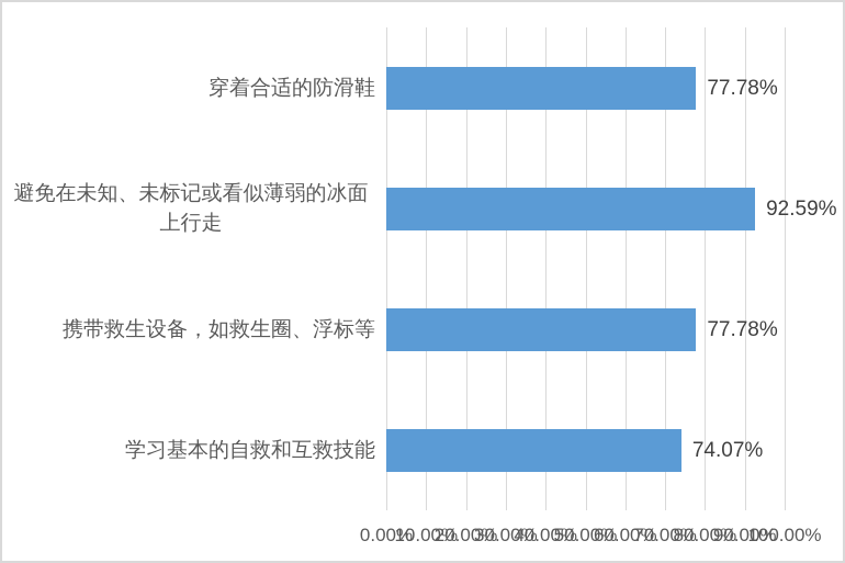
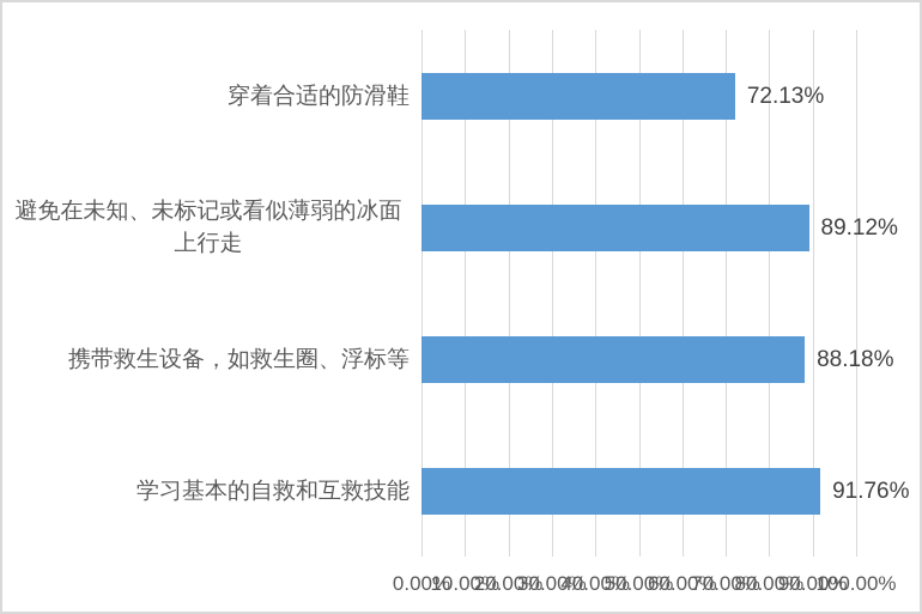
穿着合适的防滑鞋: 77.78% -> 72.13%
避免在未知、未标记或看似薄弱的冰面上行走: 92.59% -> 89.12%
携带救生设备，如救生圈、浮标等: 77.78% -> 88.18%
学习基本的自救和互救技能: 74.07% -> 91.76%
